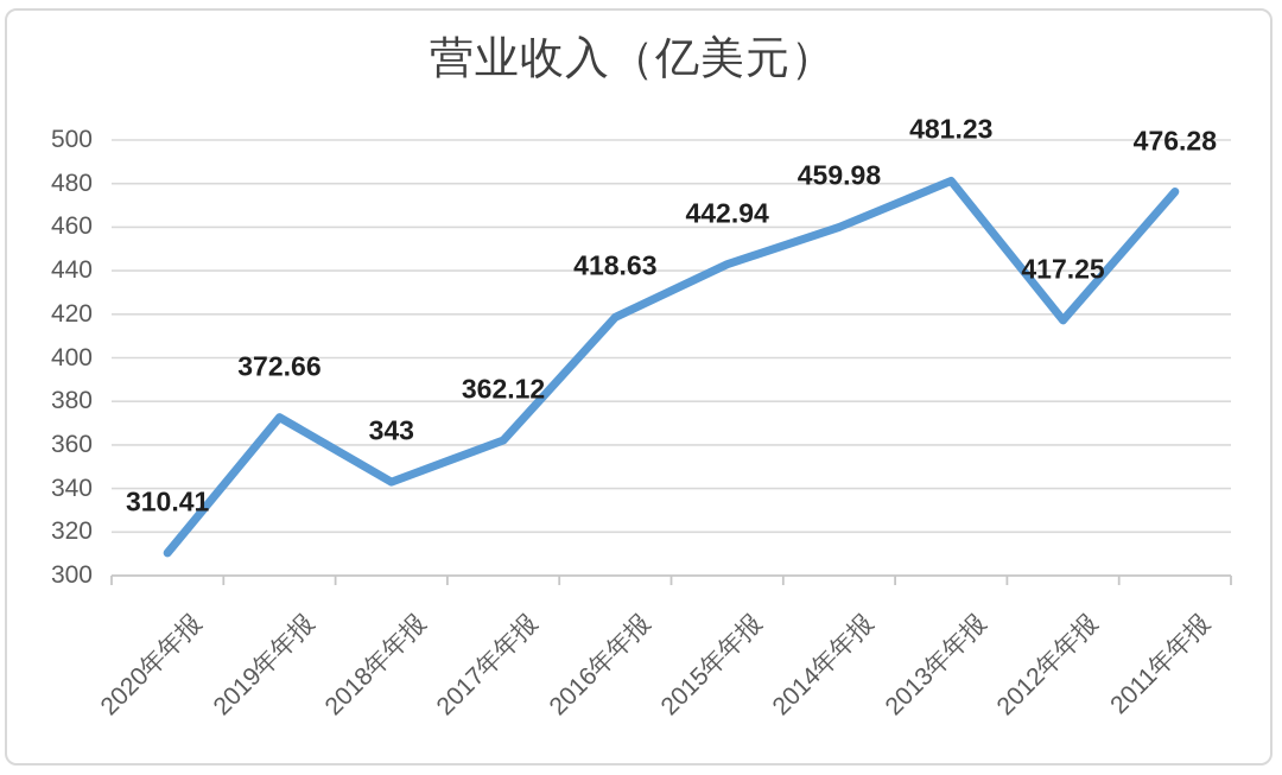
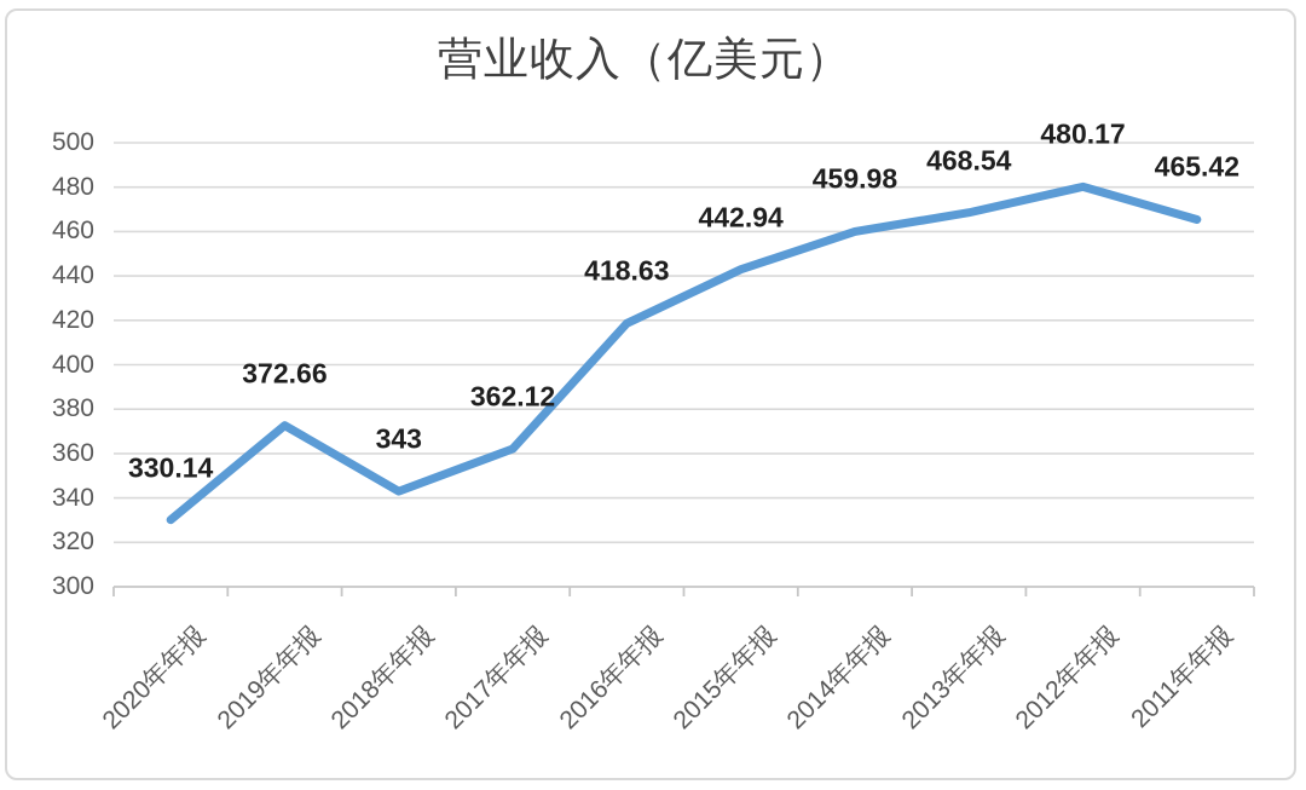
2020年年报: 310.41 -> 330.14
2013年年报: 481.23 -> 468.54
2012年年报: 417.25 -> 480.17
2011年年报: 476.28 -> 465.42
